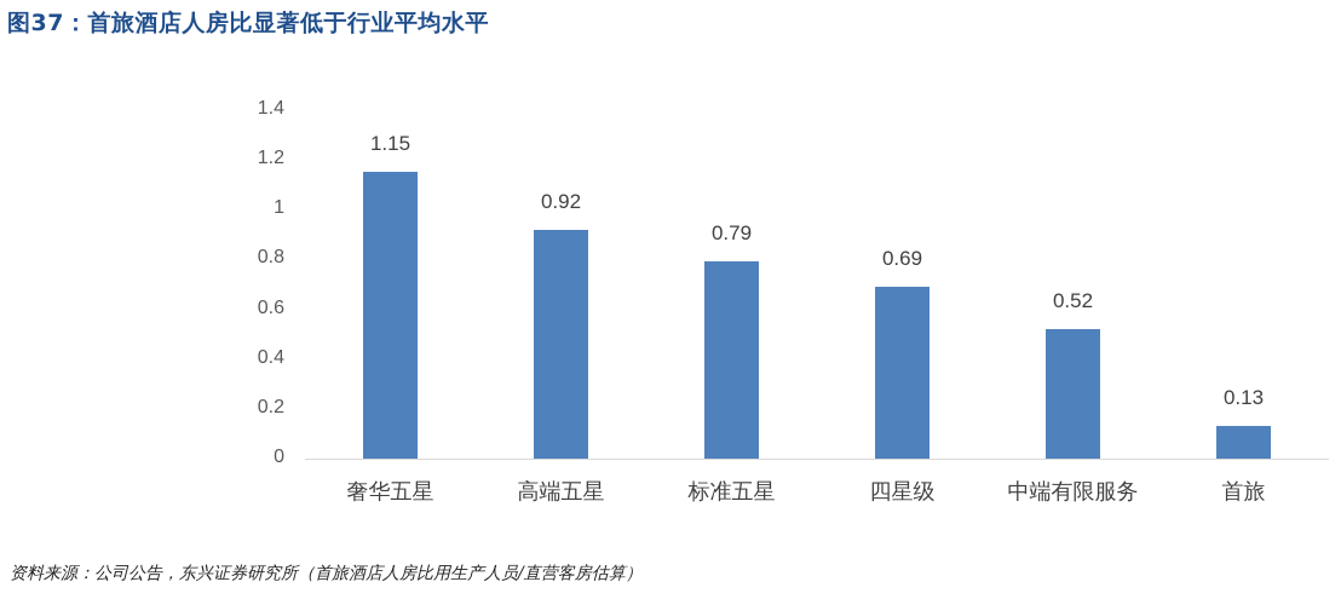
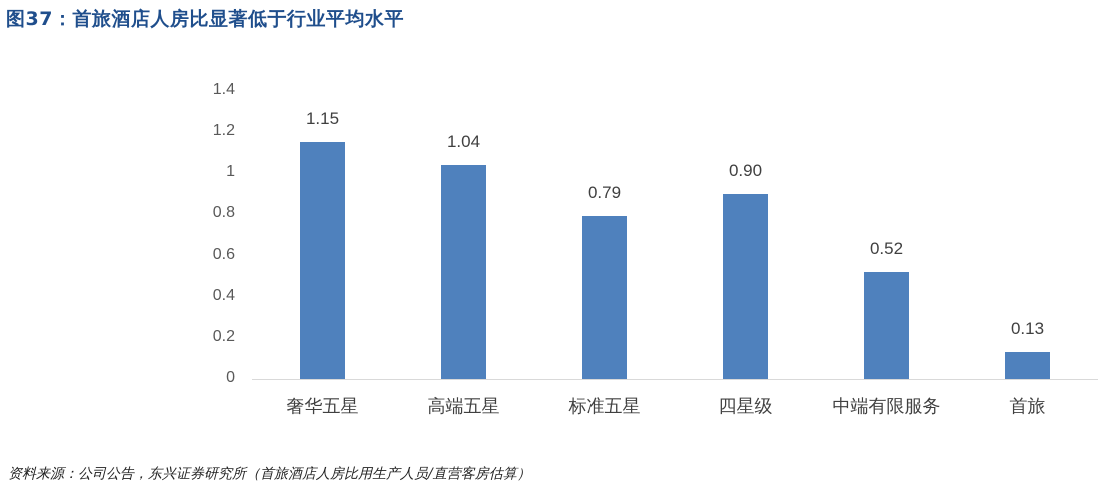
高端五星: 0.92 -> 1.04
四星级: 0.69 -> 0.90
